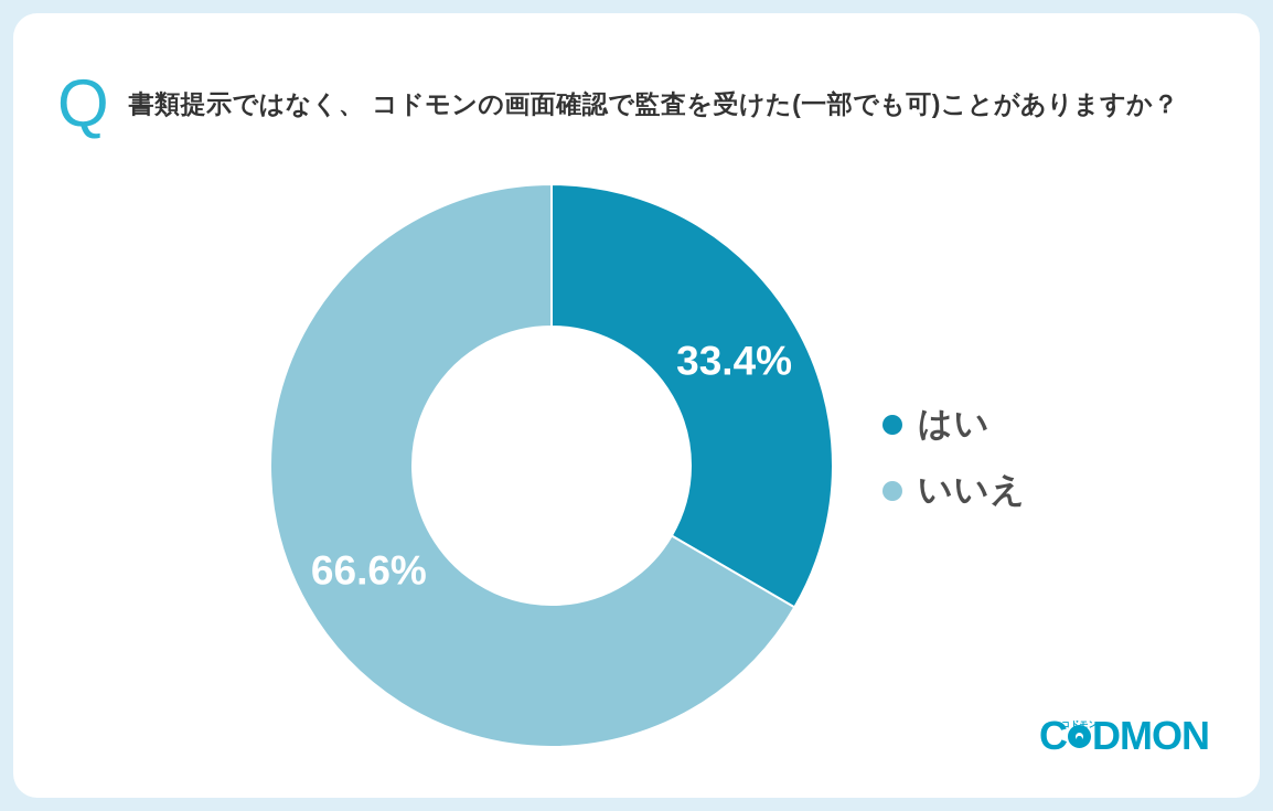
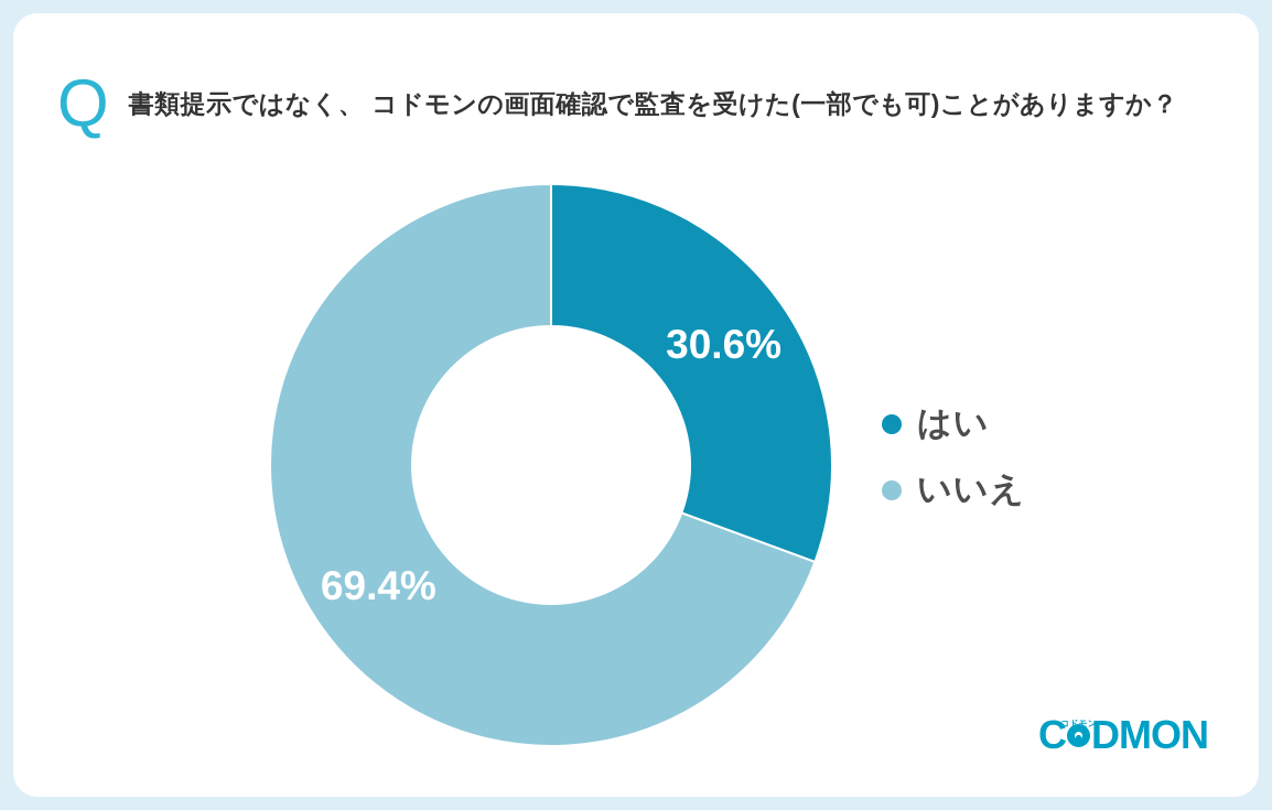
はい: 33.4% -> 30.6%
いいえ: 66.6% -> 69.4%
